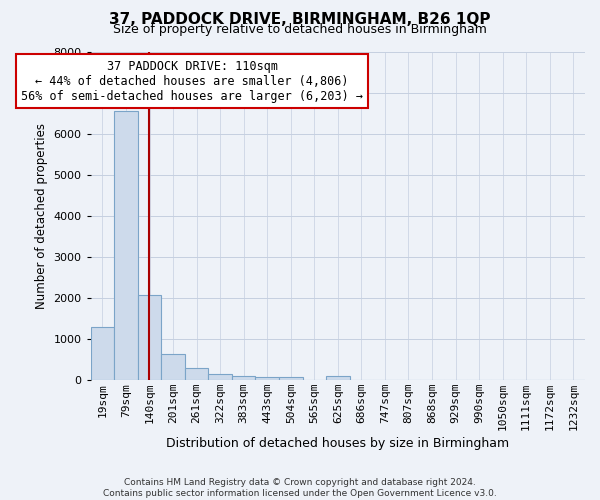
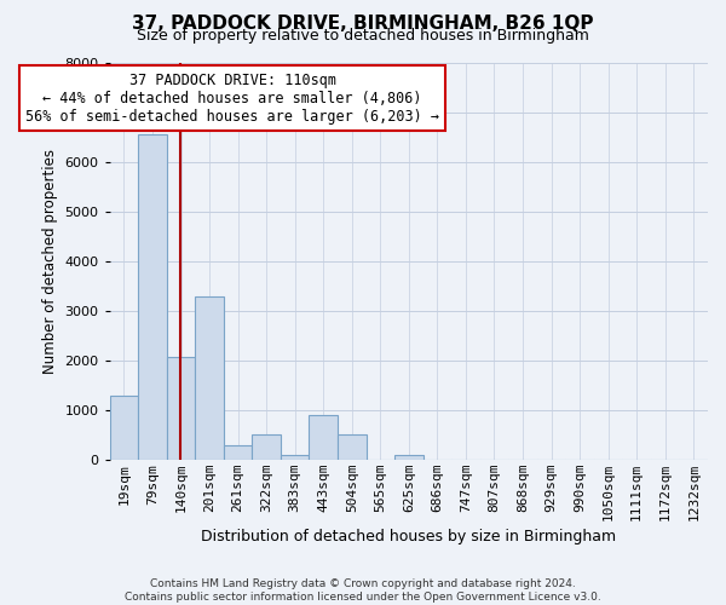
201sqm: 640 -> 3300
322sqm: 140 -> 500
443sqm: 80 -> 900
504sqm: 80 -> 500
